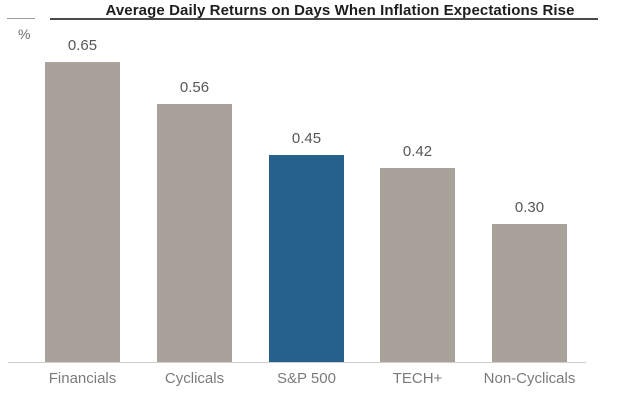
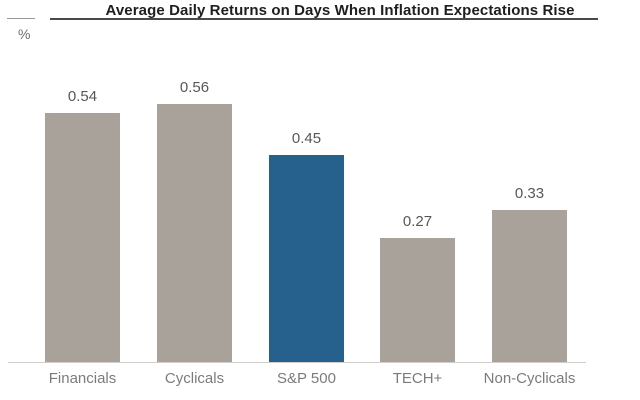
Financials: 0.65 -> 0.54
TECH+: 0.42 -> 0.27
Non-Cyclicals: 0.30 -> 0.33
